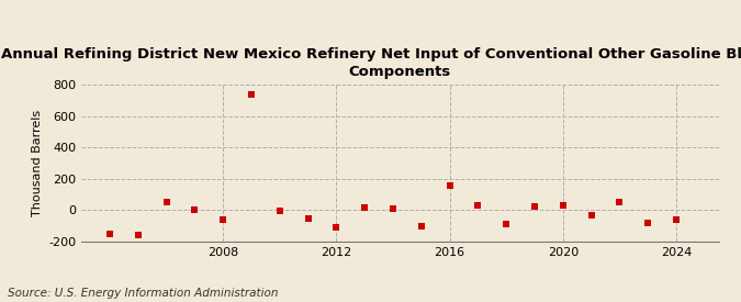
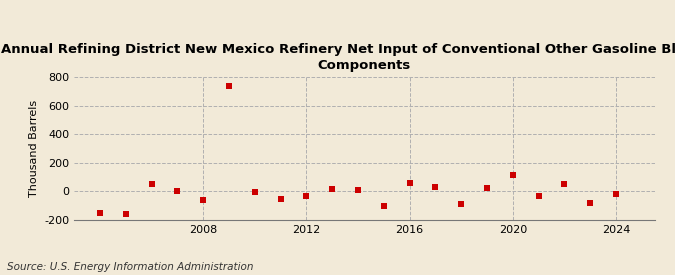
2012: -110 -> -40
2016: 160 -> 60
2020: 30 -> 120
2024: -60 -> -20
